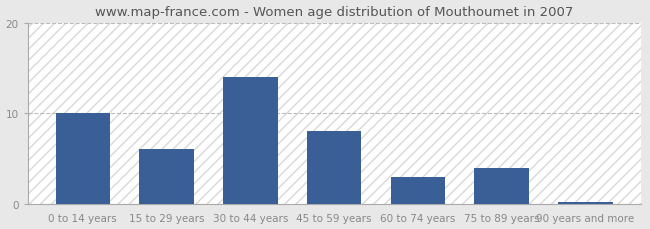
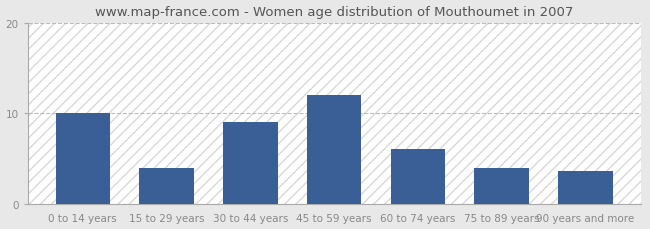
15 to 29 years: 6.0 -> 4.0
30 to 44 years: 14.0 -> 9.0
45 to 59 years: 8.0 -> 12.0
60 to 74 years: 3.0 -> 6.0
90 years and more: 0.2 -> 3.6
